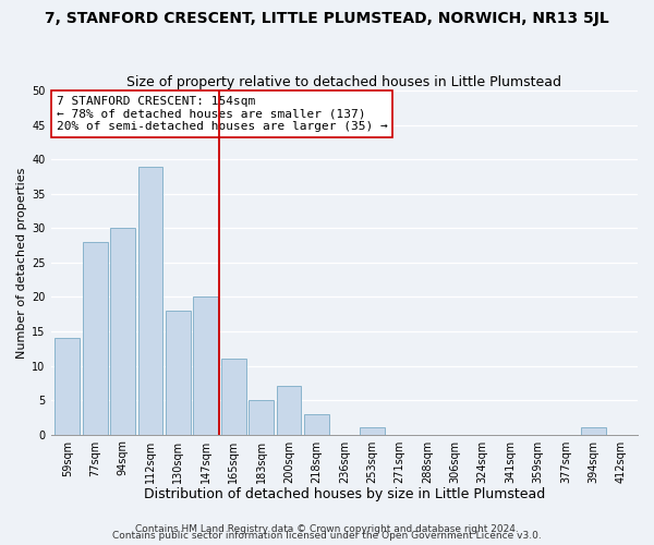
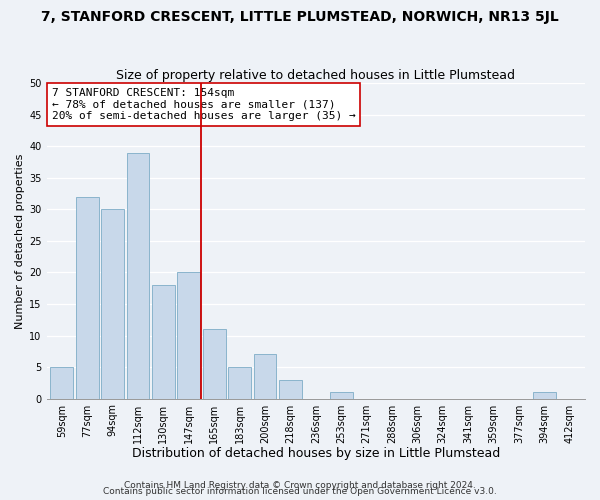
59sqm: 14 -> 5
77sqm: 28 -> 32
